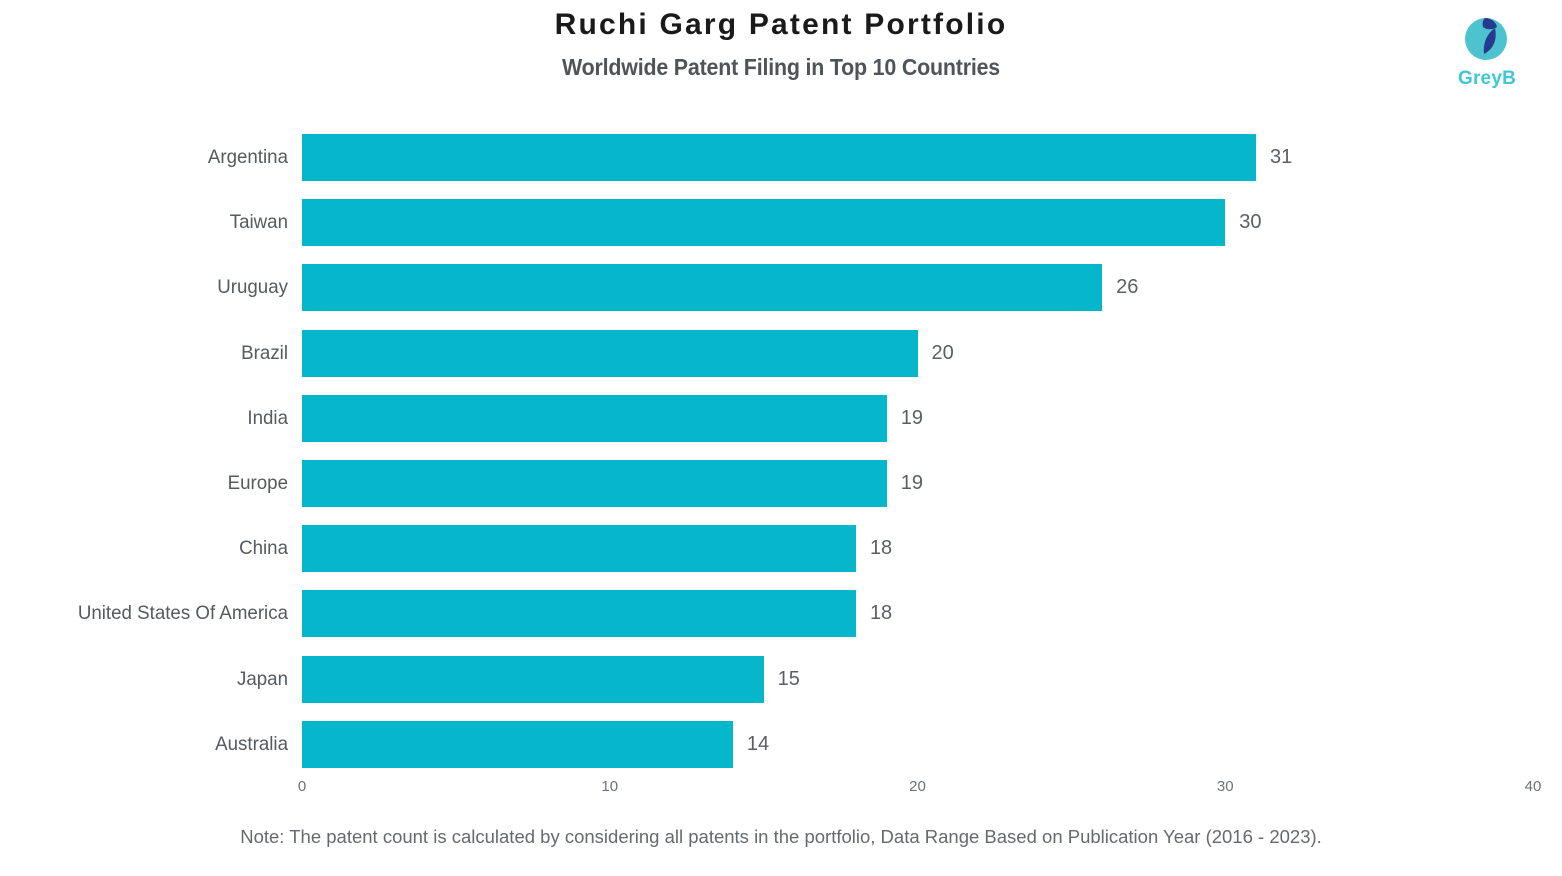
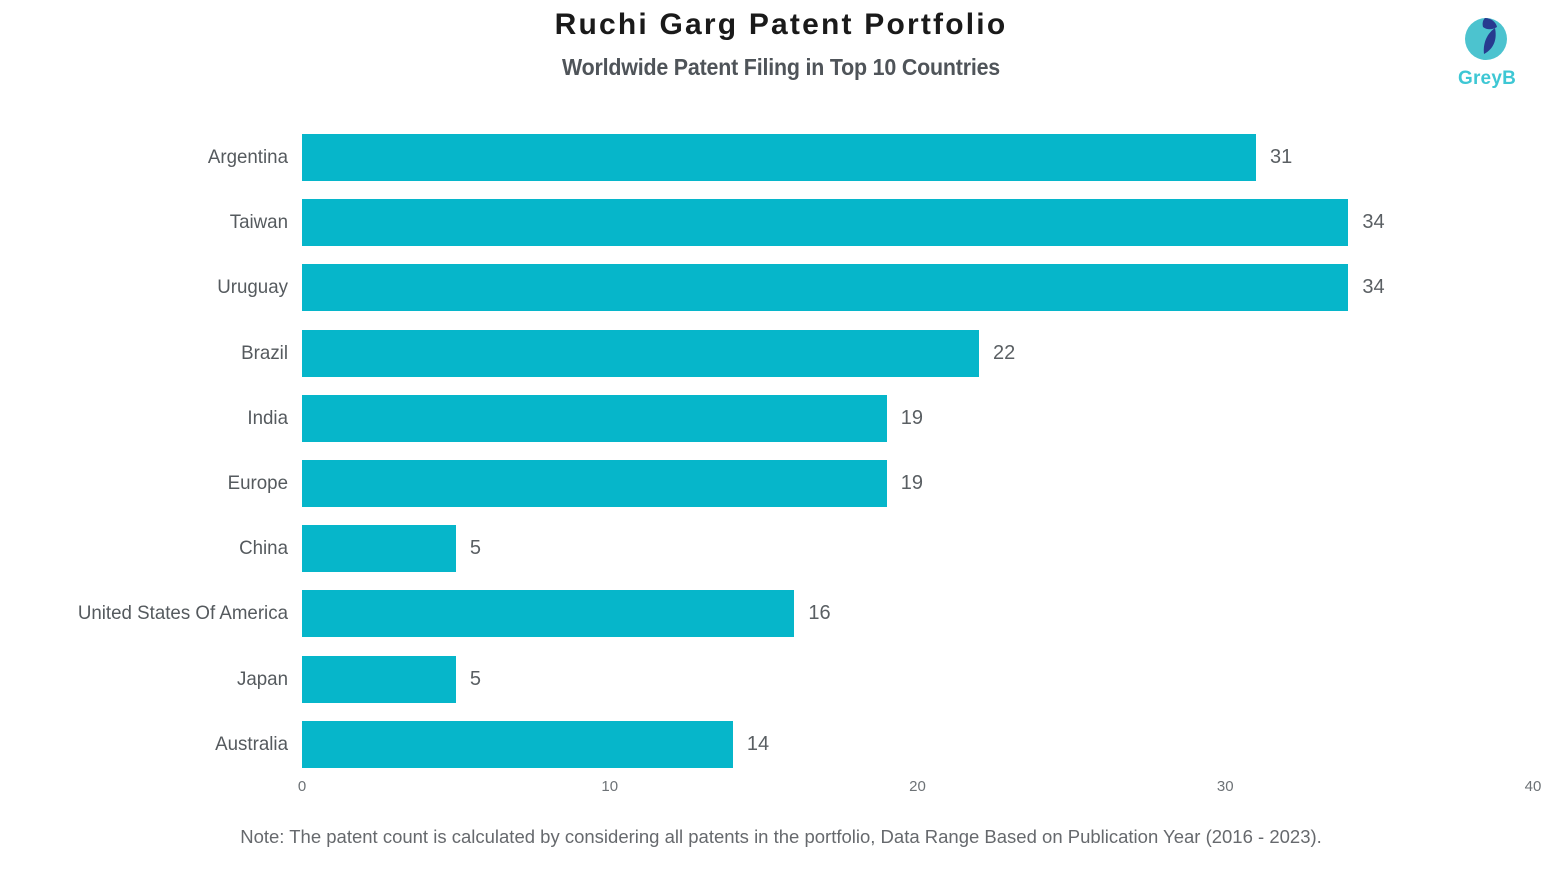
Taiwan: 30 -> 34
Uruguay: 26 -> 34
Brazil: 20 -> 22
China: 18 -> 5
United States Of America: 18 -> 16
Japan: 15 -> 5
